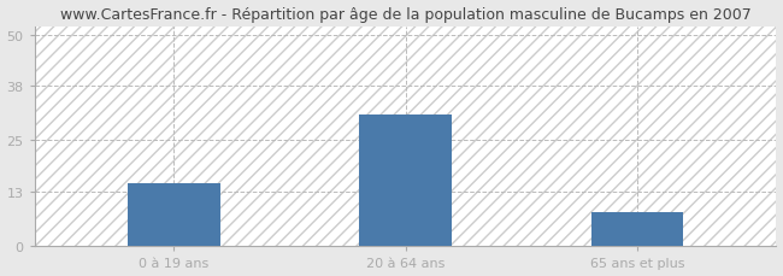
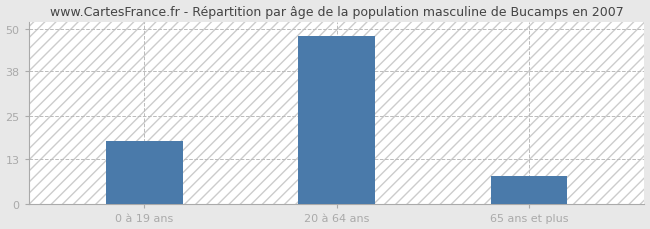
0 à 19 ans: 15 -> 18
20 à 64 ans: 31 -> 48
